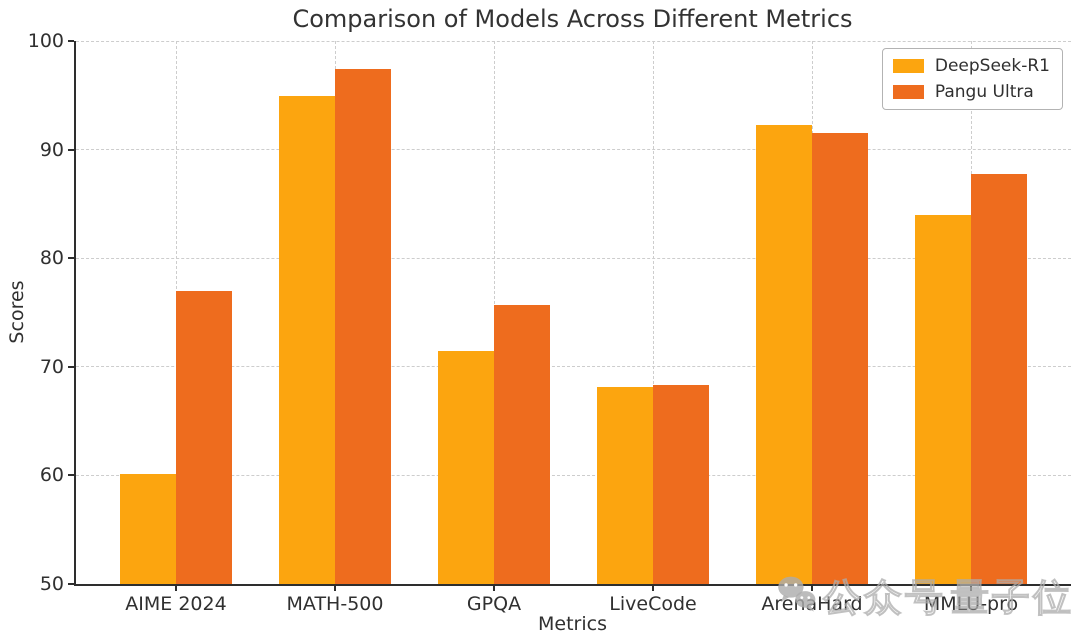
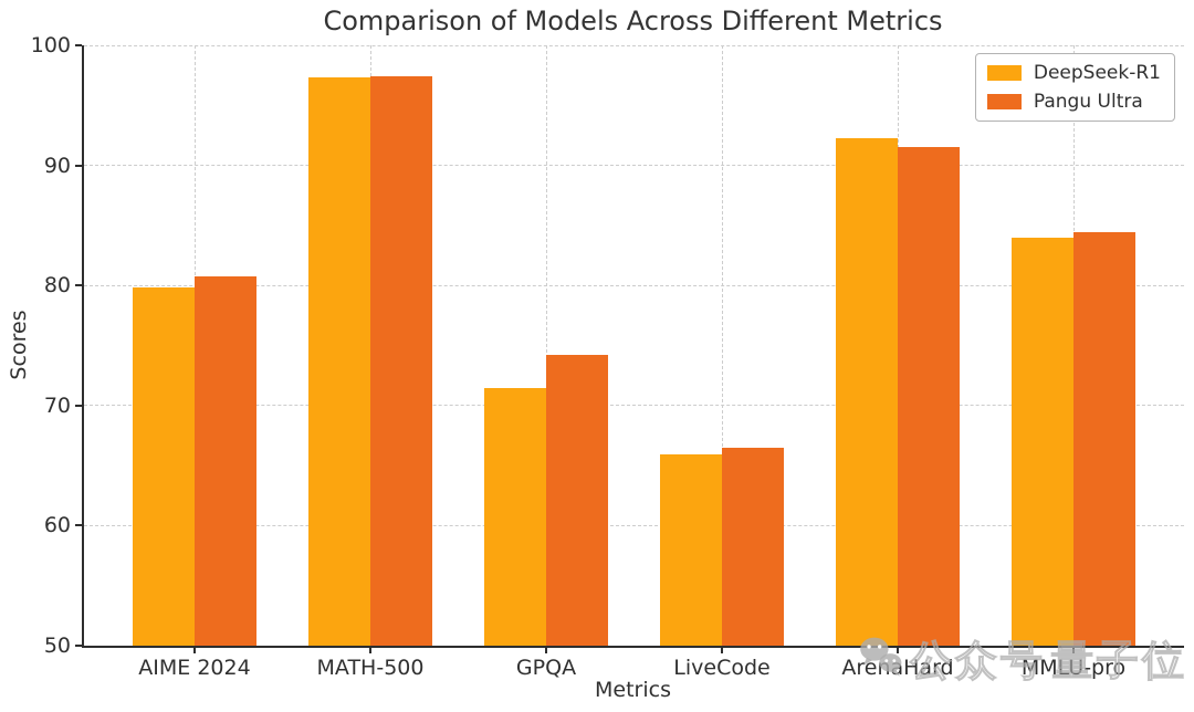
DeepSeek-R1/AIME 2024: 60.1 -> 79.8
Pangu Ultra/AIME 2024: 77.0 -> 80.8
DeepSeek-R1/MATH-500: 94.9 -> 97.3
Pangu Ultra/GPQA: 75.7 -> 74.2
DeepSeek-R1/LiveCode: 68.1 -> 65.9
Pangu Ultra/LiveCode: 68.3 -> 66.5
Pangu Ultra/MMLU-pro: 87.8 -> 84.4
